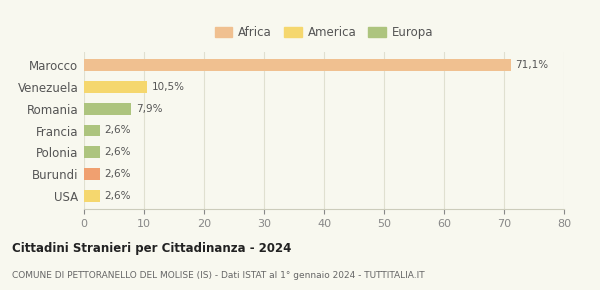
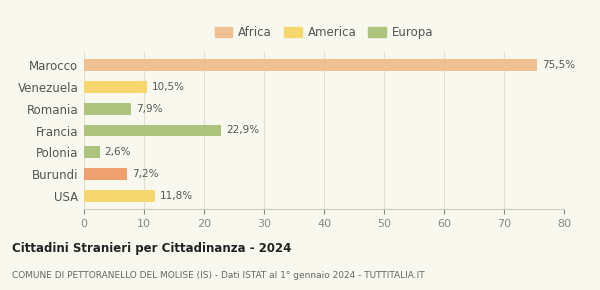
Marocco: 71,1% -> 75,5%
Francia: 2,6% -> 22,9%
Burundi: 2,6% -> 7,2%
USA: 2,6% -> 11,8%
